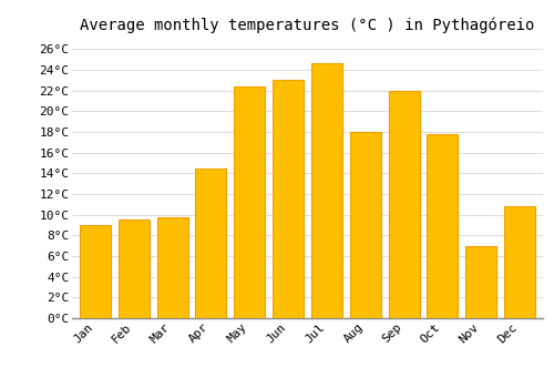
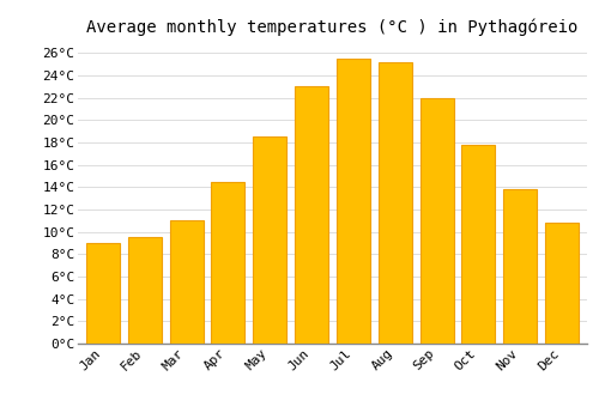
Mar: 9.8°C -> 11.0°C
May: 22.4°C -> 18.5°C
Jul: 24.6°C -> 25.5°C
Aug: 18.0°C -> 25.2°C
Nov: 7.0°C -> 13.8°C
